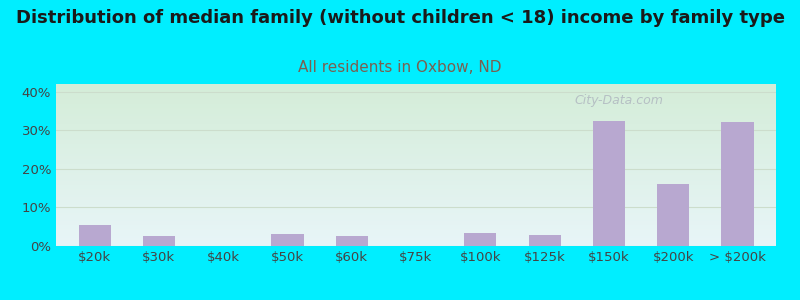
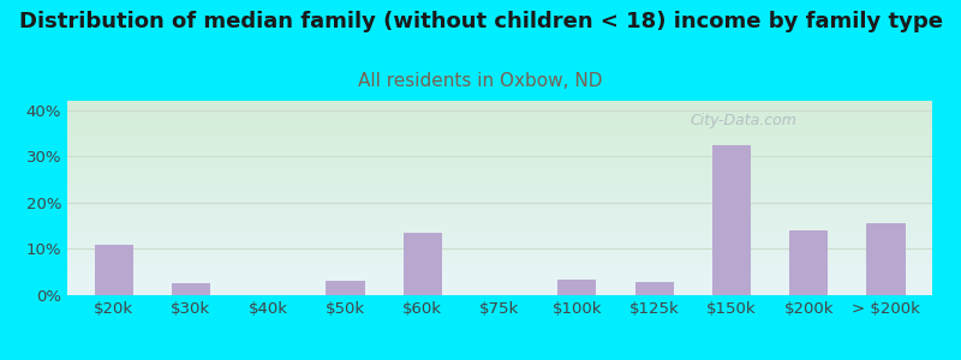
$20k: 5.5% -> 11.0%
$60k: 2.5% -> 13.5%
$200k: 16.0% -> 14.0%
> $200k: 32.2% -> 15.5%
